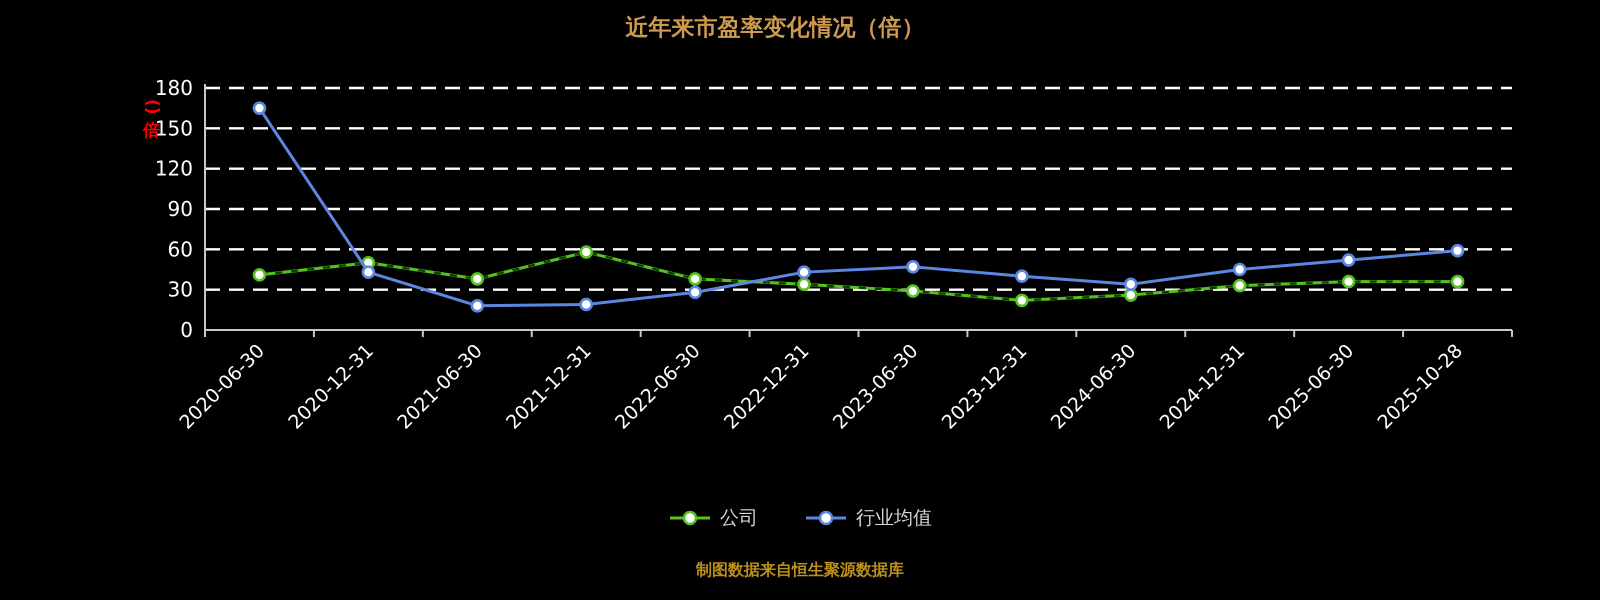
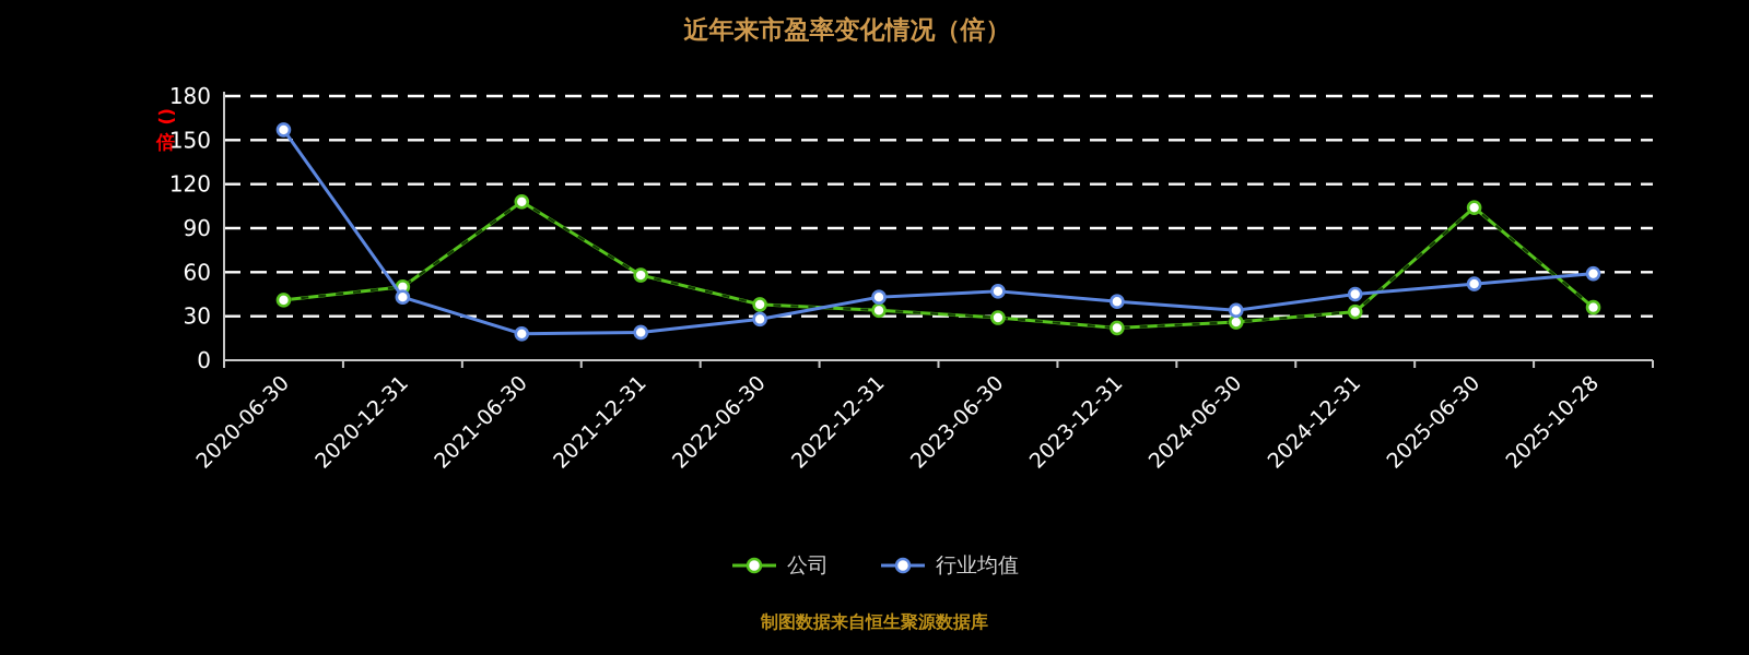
行业均值/2020-06-30: 165 -> 157
公司/2021-06-30: 38 -> 108
公司/2025-06-30: 36 -> 104
